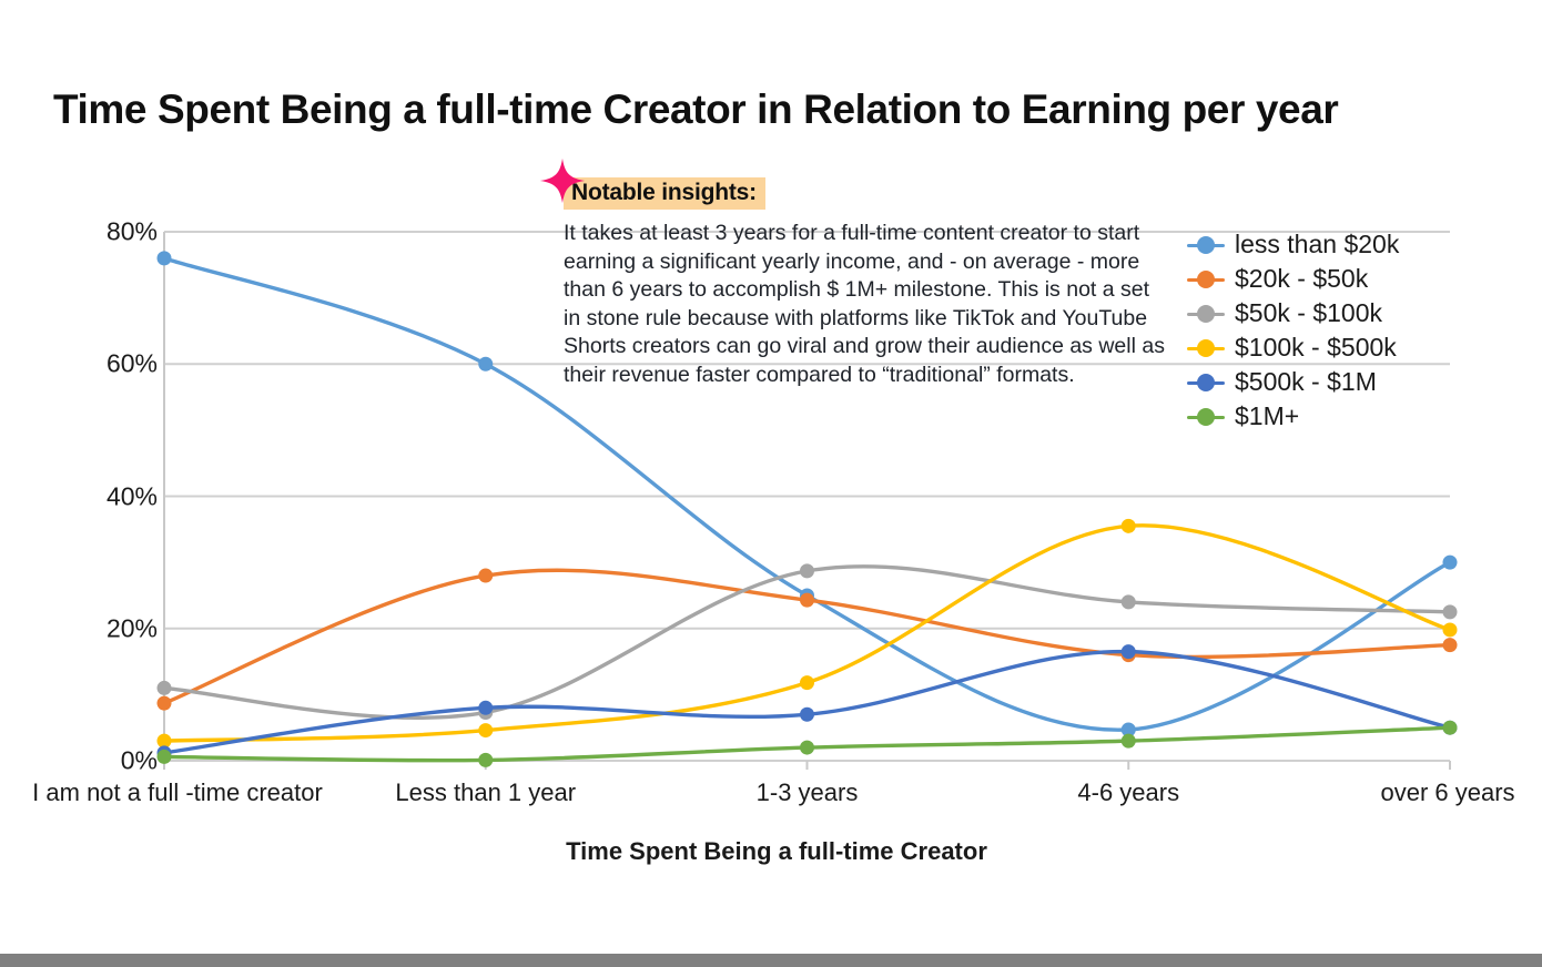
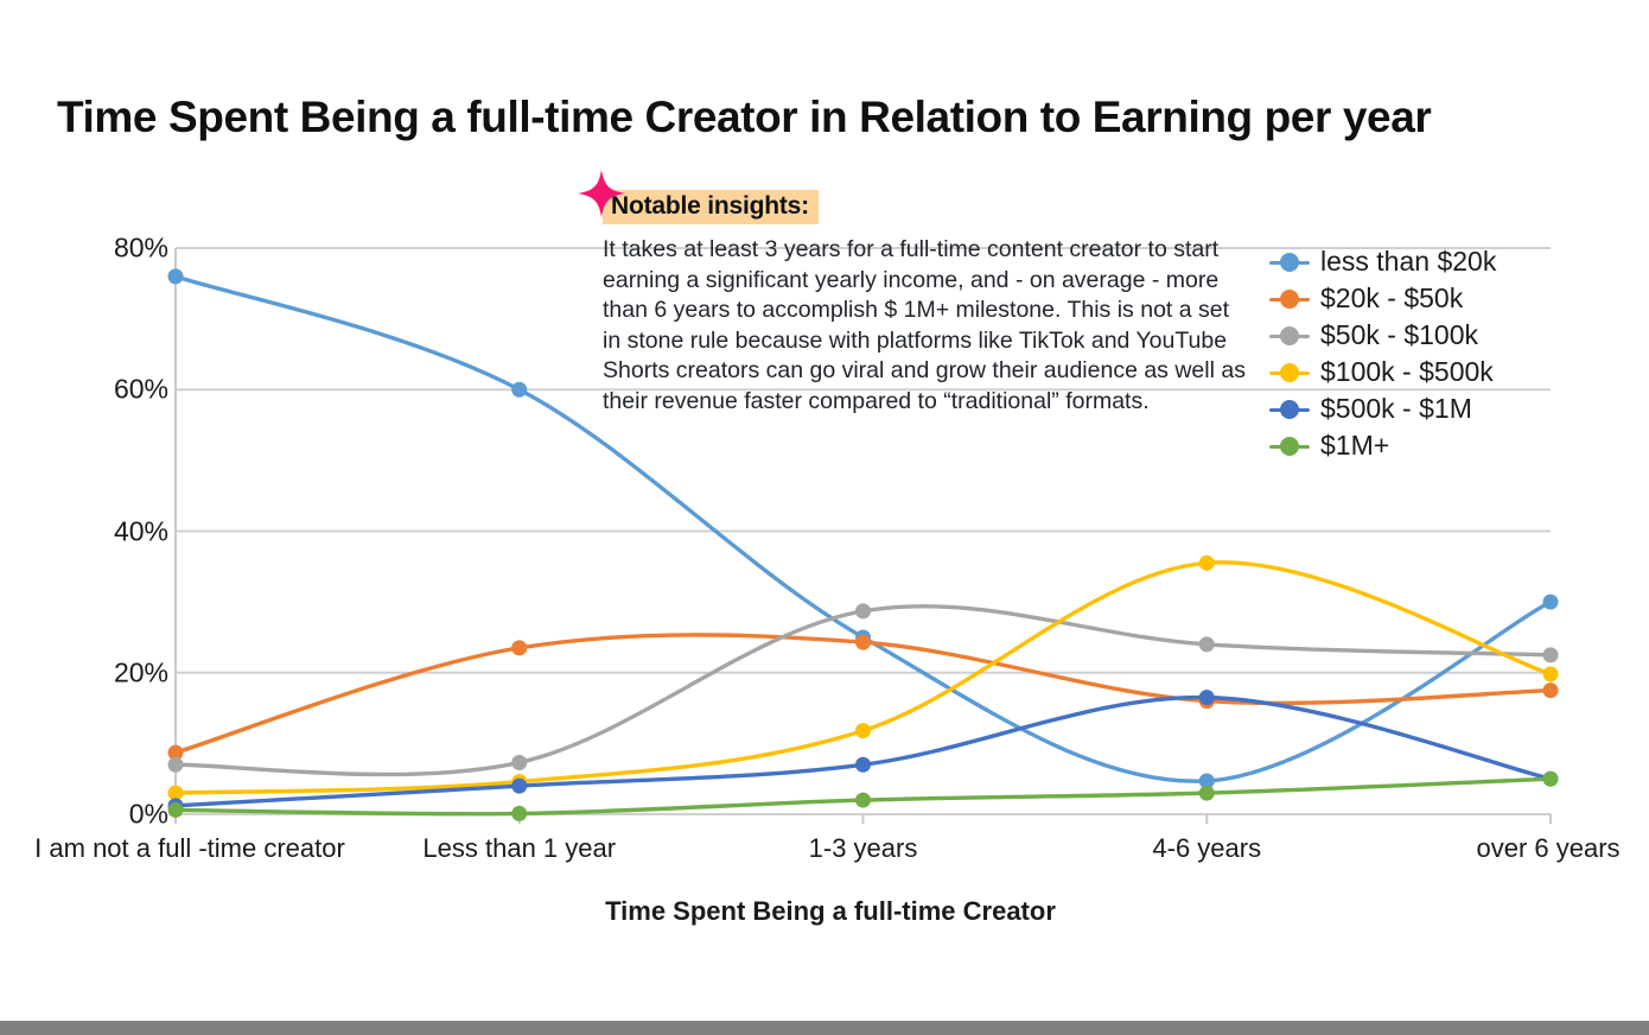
$50k - $100k/I am not a full -time creator: 11% -> 7%
$20k - $50k/Less than 1 year: 28% -> 24%
$500k - $1M/Less than 1 year: 8% -> 4%
